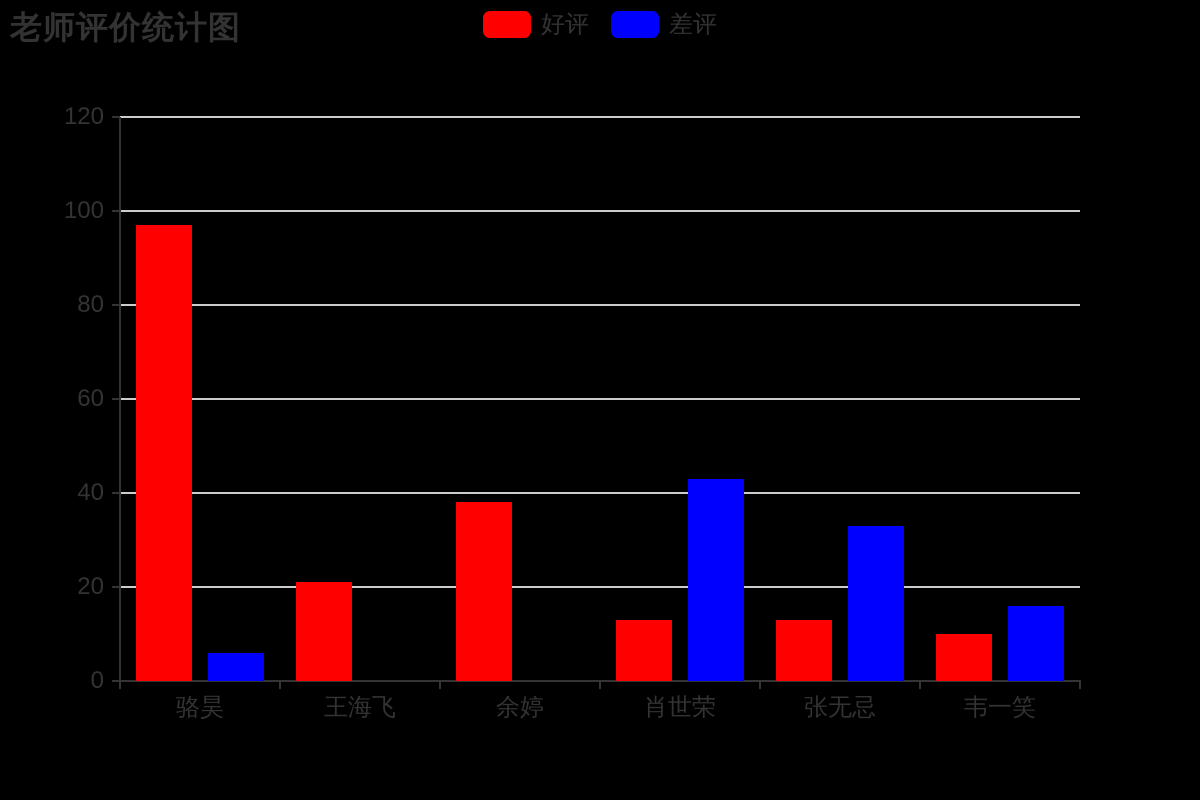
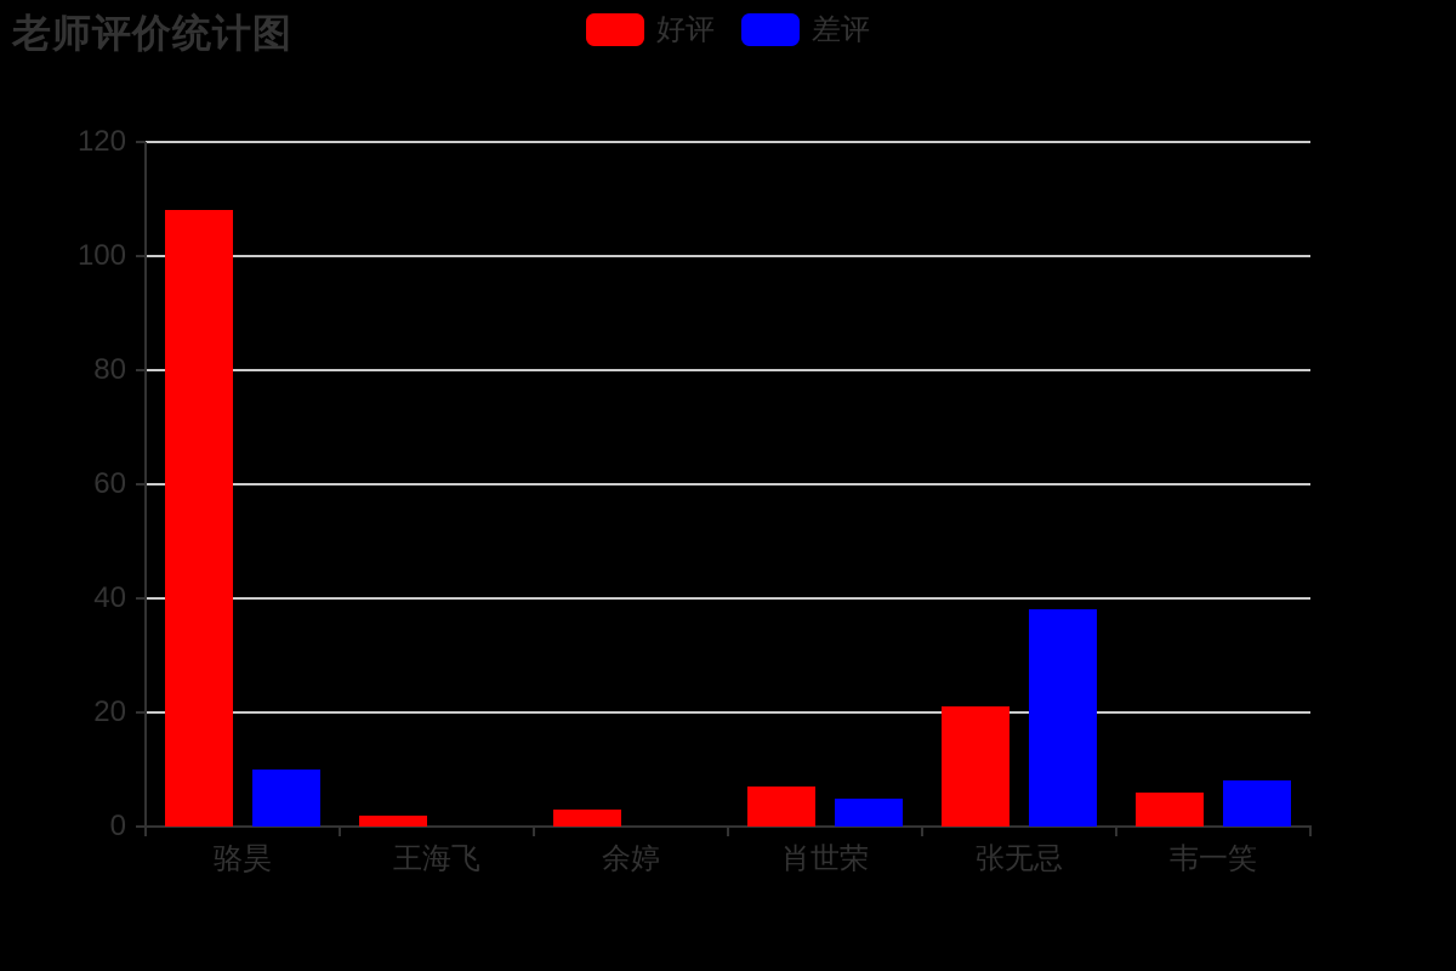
好评/骆昊: 97 -> 108
差评/骆昊: 6 -> 10
好评/王海飞: 21 -> 2
好评/余婷: 38 -> 3
好评/肖世荣: 13 -> 7
差评/肖世荣: 43 -> 5
好评/张无忌: 13 -> 21
差评/张无忌: 33 -> 38
好评/韦一笑: 10 -> 6
差评/韦一笑: 16 -> 8
